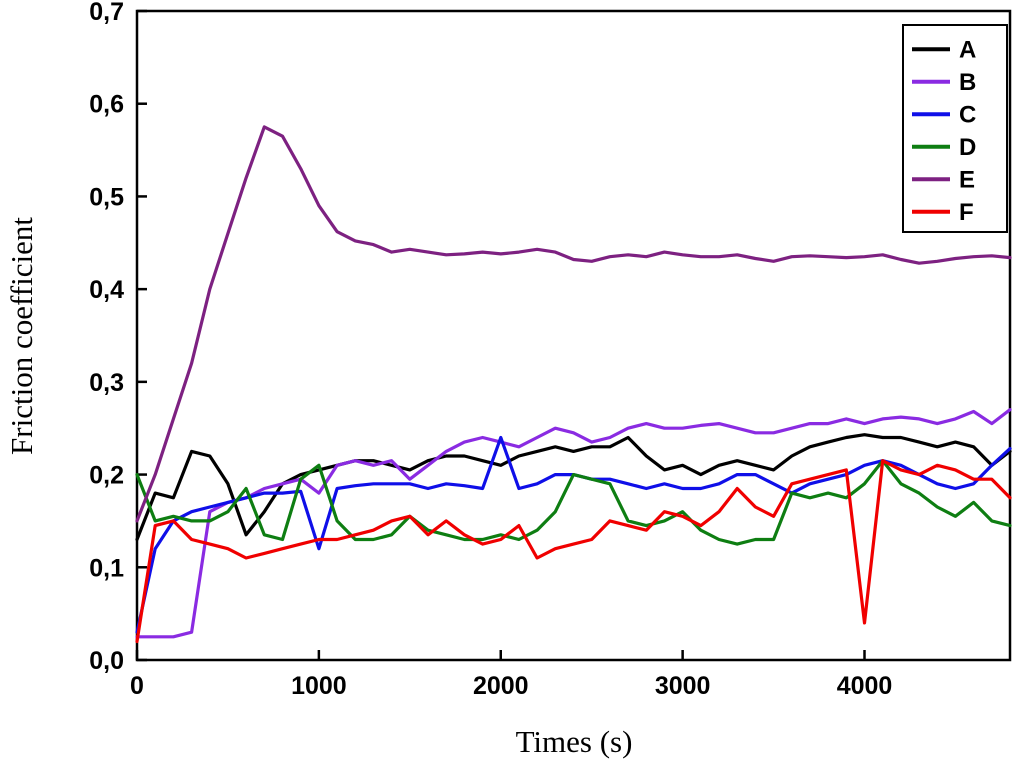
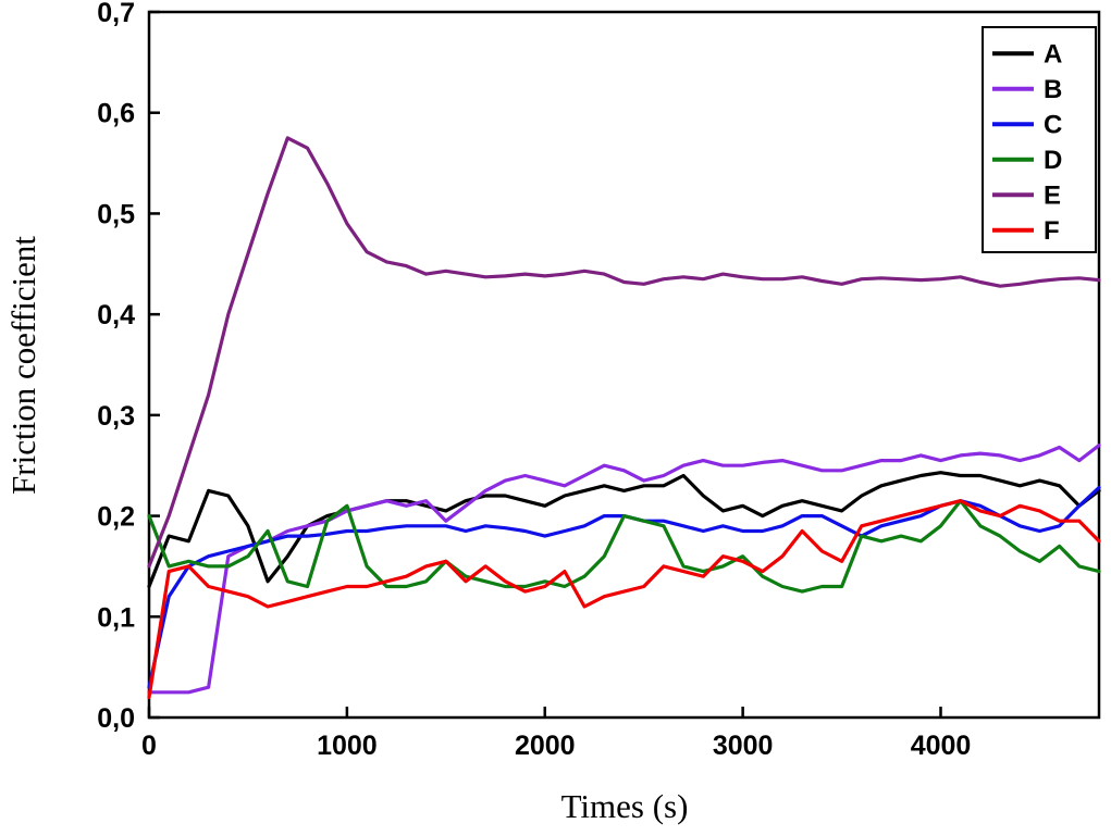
B/1000: 0,18 -> 0,20
C/1000: 0,12 -> 0,18
C/2000: 0,24 -> 0,18
F/4000: 0,04 -> 0,21
